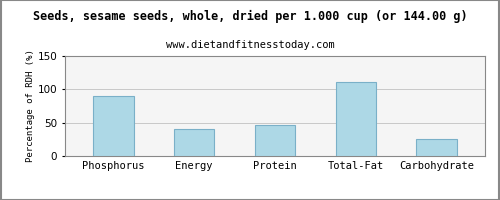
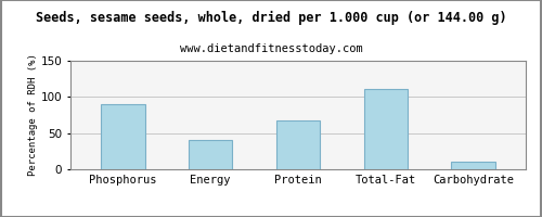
Protein: 46 -> 68
Carbohydrate: 25 -> 10
